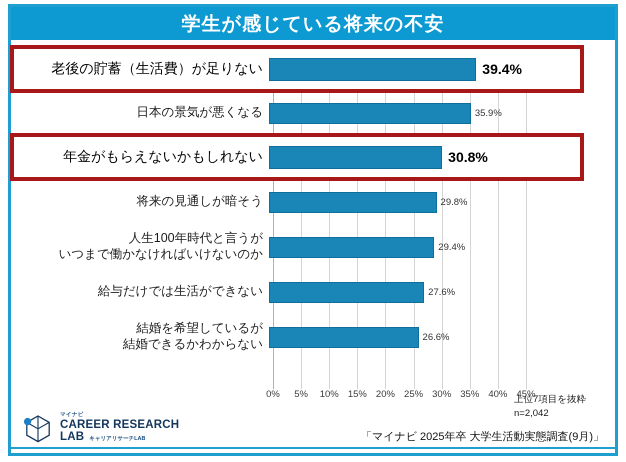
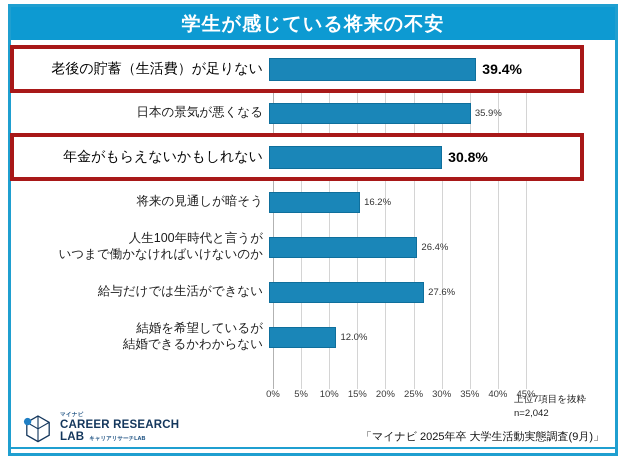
将来の見通しが暗そう: 29.8% -> 16.2%
人生100年時代と言うが いつまで働かなければいけないのか: 29.4% -> 26.4%
結婚を希望しているが 結婚できるかわからない: 26.6% -> 12.0%
